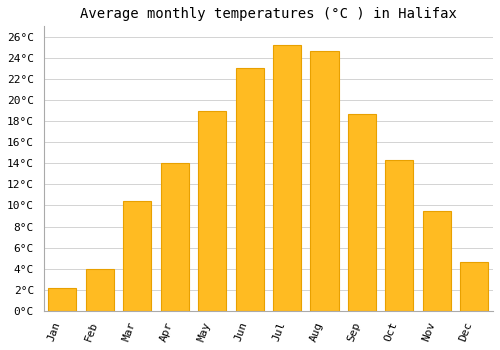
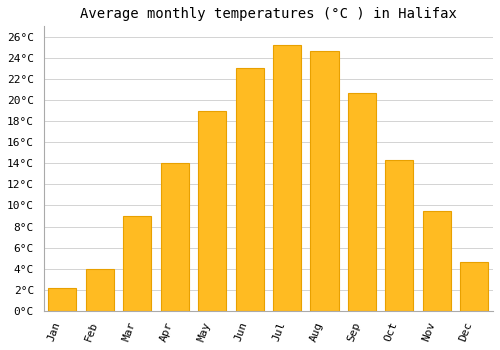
Mar: 10.4°C -> 9.0°C
Sep: 18.7°C -> 20.7°C
